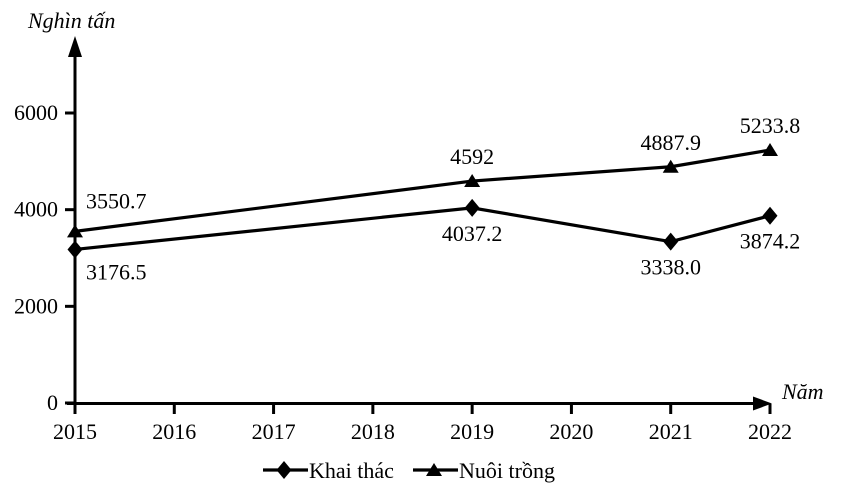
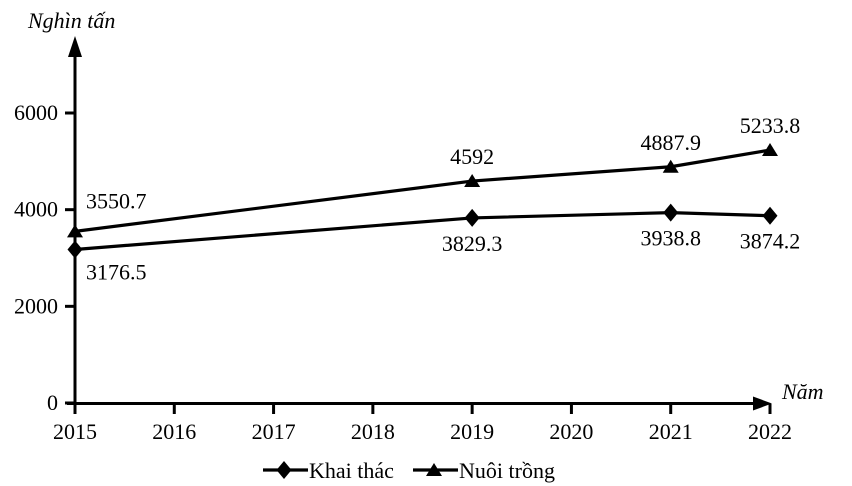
Khai thác/2019: 4037.2 -> 3829.3
Khai thác/2021: 3338.0 -> 3938.8
